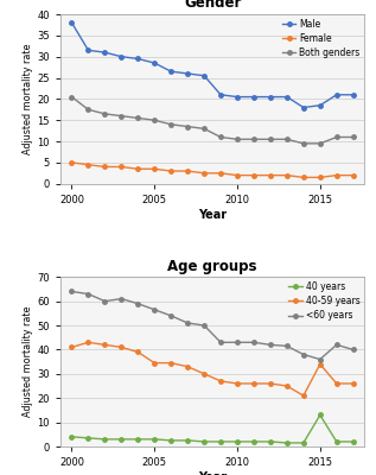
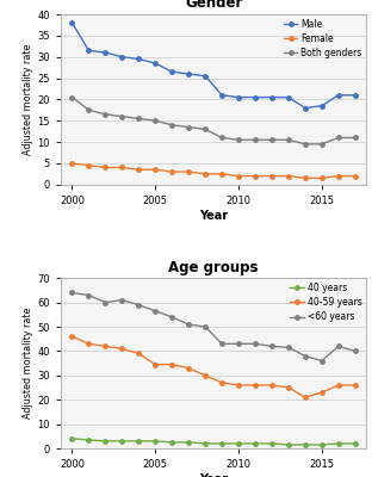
Age groups/40-59 years/2000: 41.0 -> 46.0
Age groups/40 years/2015: 13.0 -> 1.5
Age groups/40-59 years/2015: 34.0 -> 23.0
